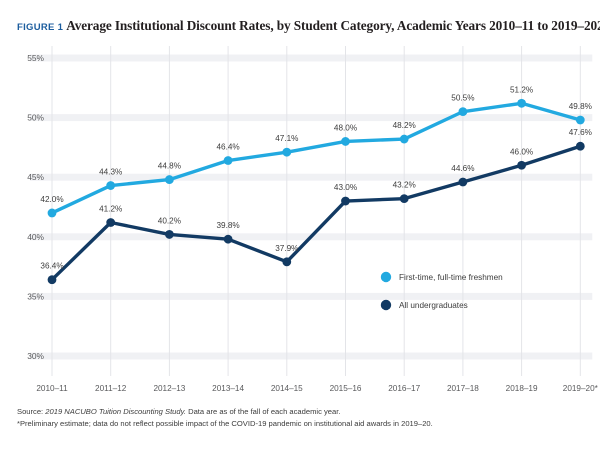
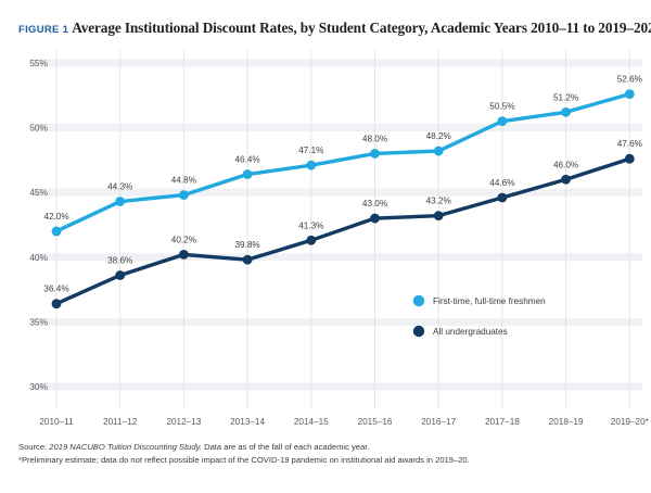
All undergraduates/2011–12: 41.2% -> 38.6%
All undergraduates/2014–15: 37.9% -> 41.3%
First-time, full-time freshmen/2019–20*: 49.8% -> 52.6%
